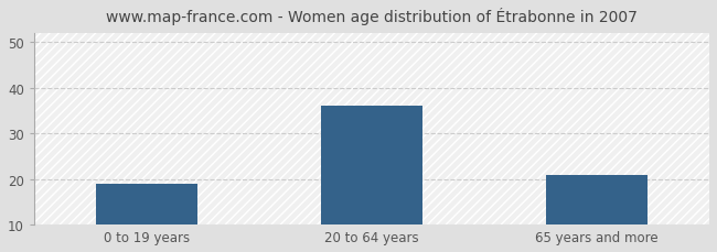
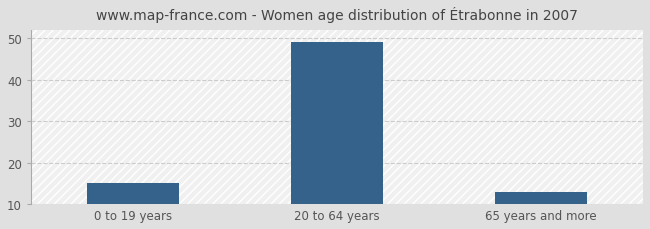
0 to 19 years: 19 -> 15
20 to 64 years: 36 -> 49
65 years and more: 21 -> 13
